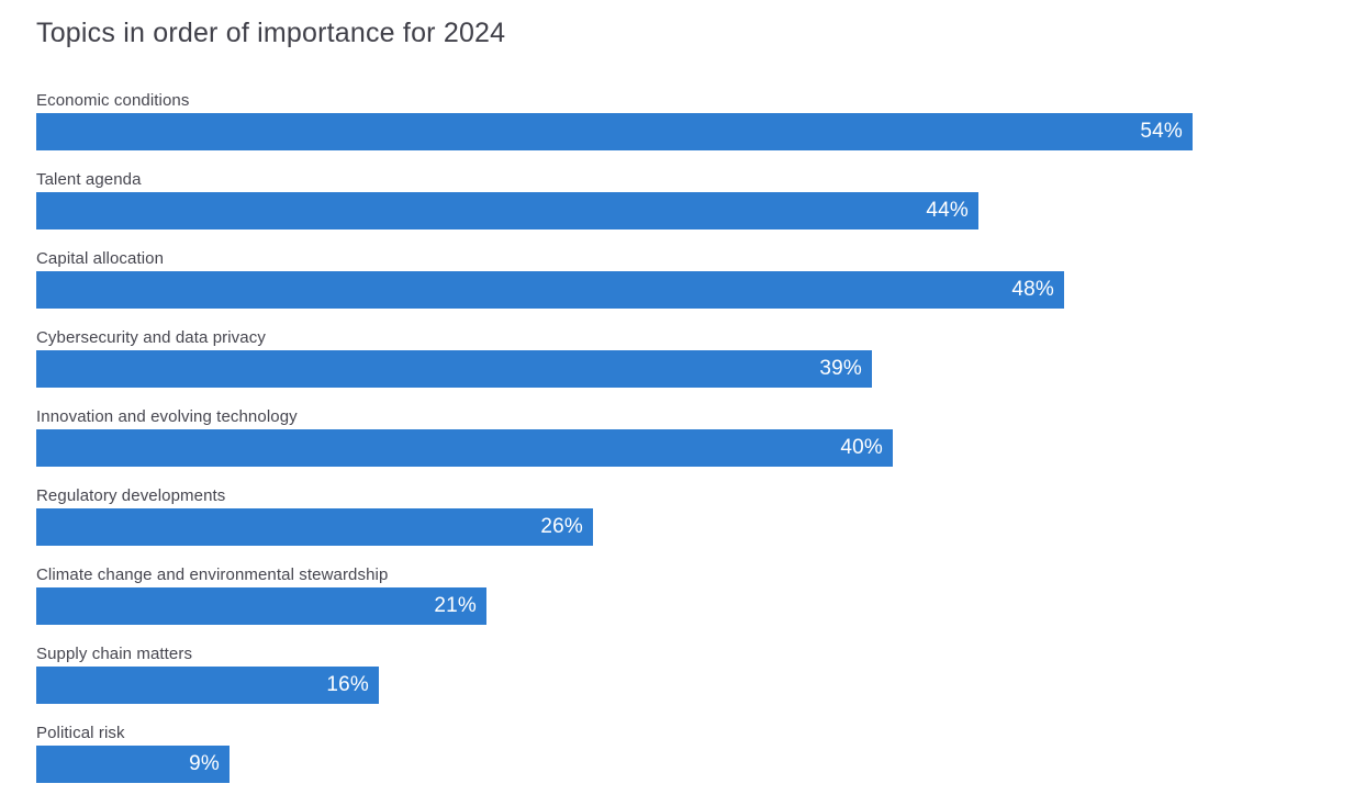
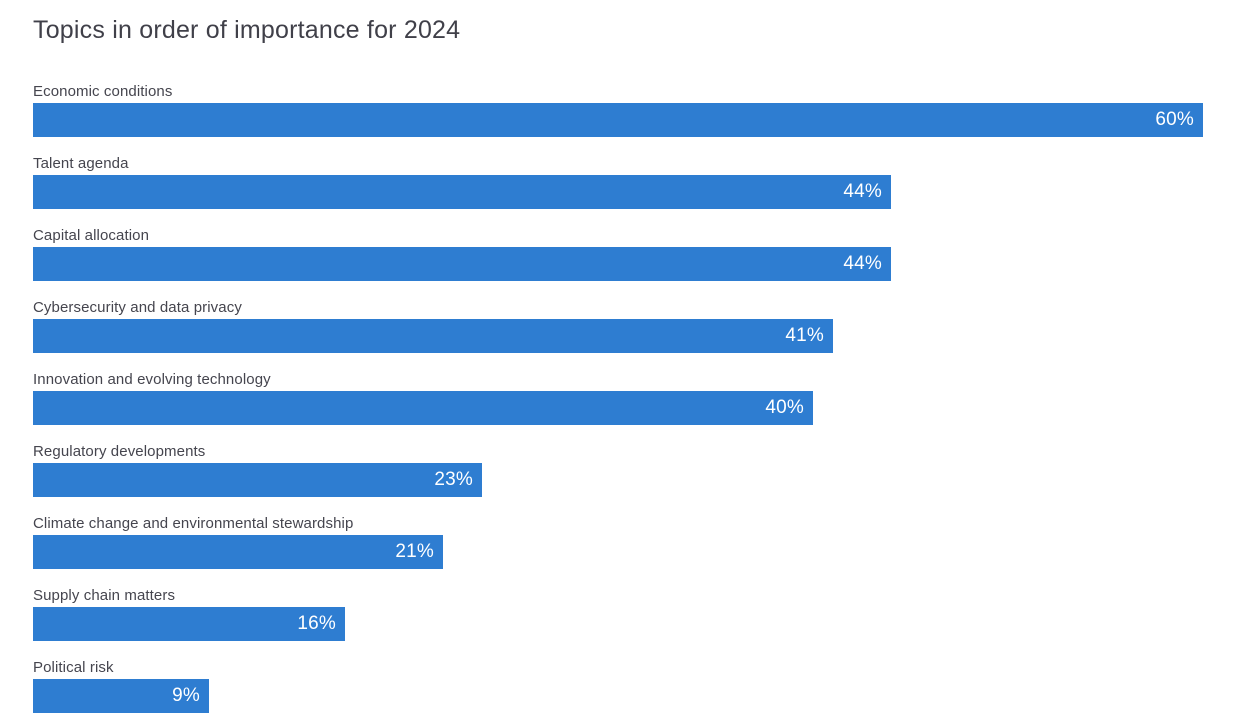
Economic conditions: 54% -> 60%
Capital allocation: 48% -> 44%
Cybersecurity and data privacy: 39% -> 41%
Regulatory developments: 26% -> 23%
